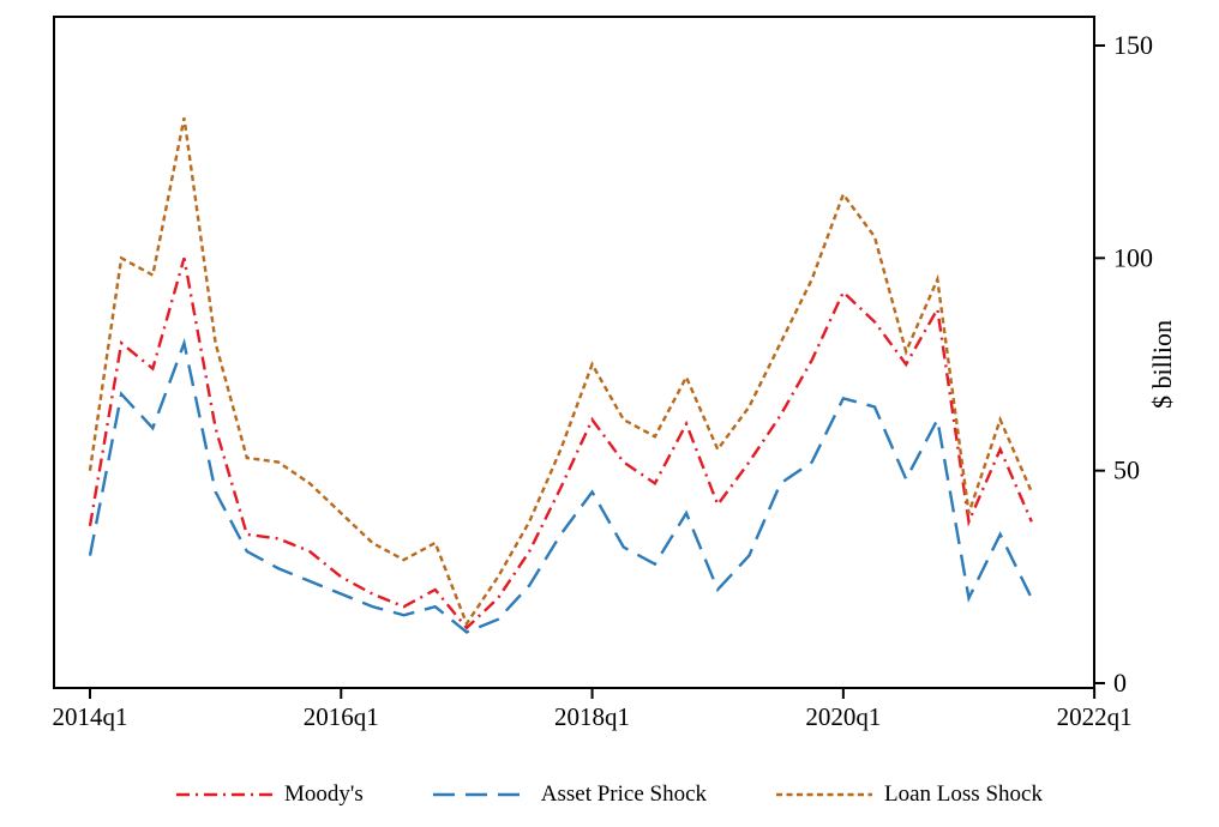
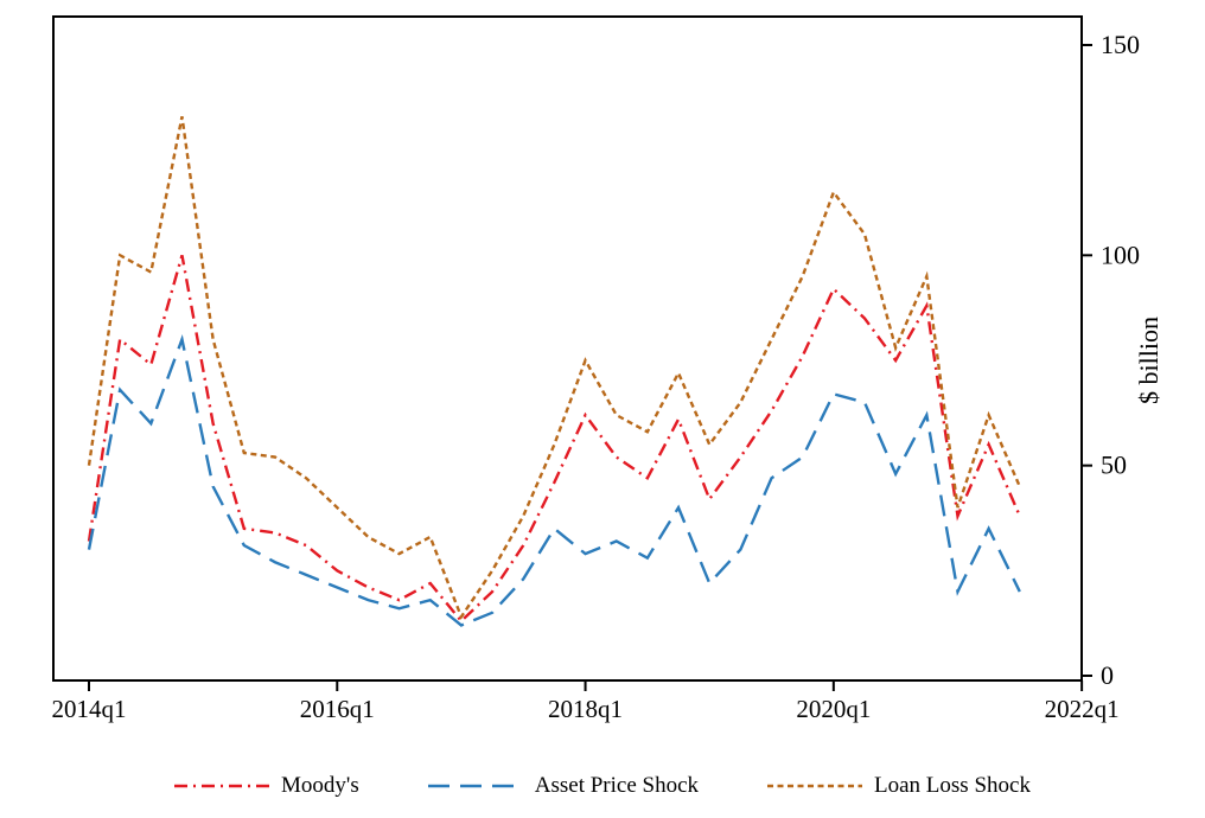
Moody's/2014q1: 37 -> 32
Asset Price Shock/2018q1: 45 -> 29
